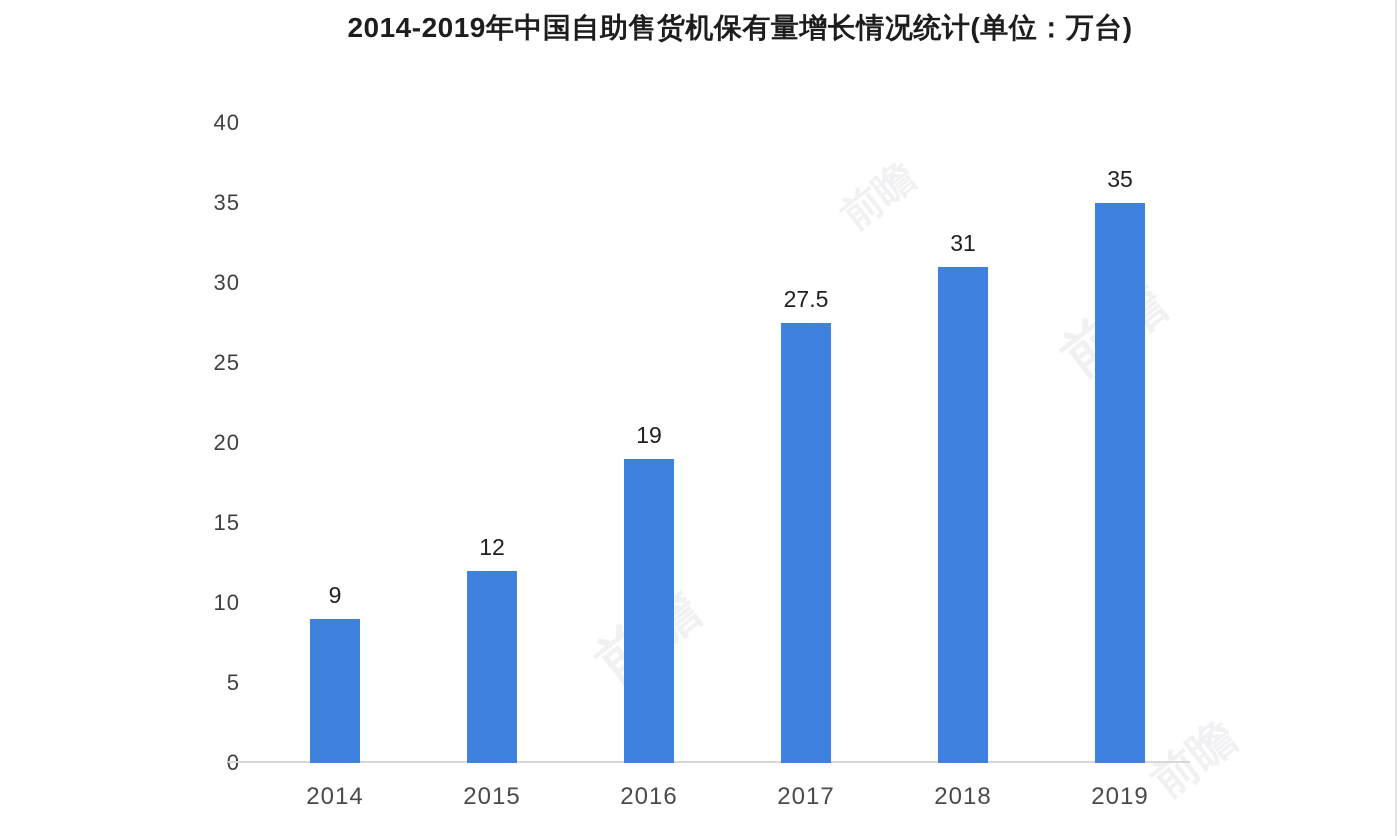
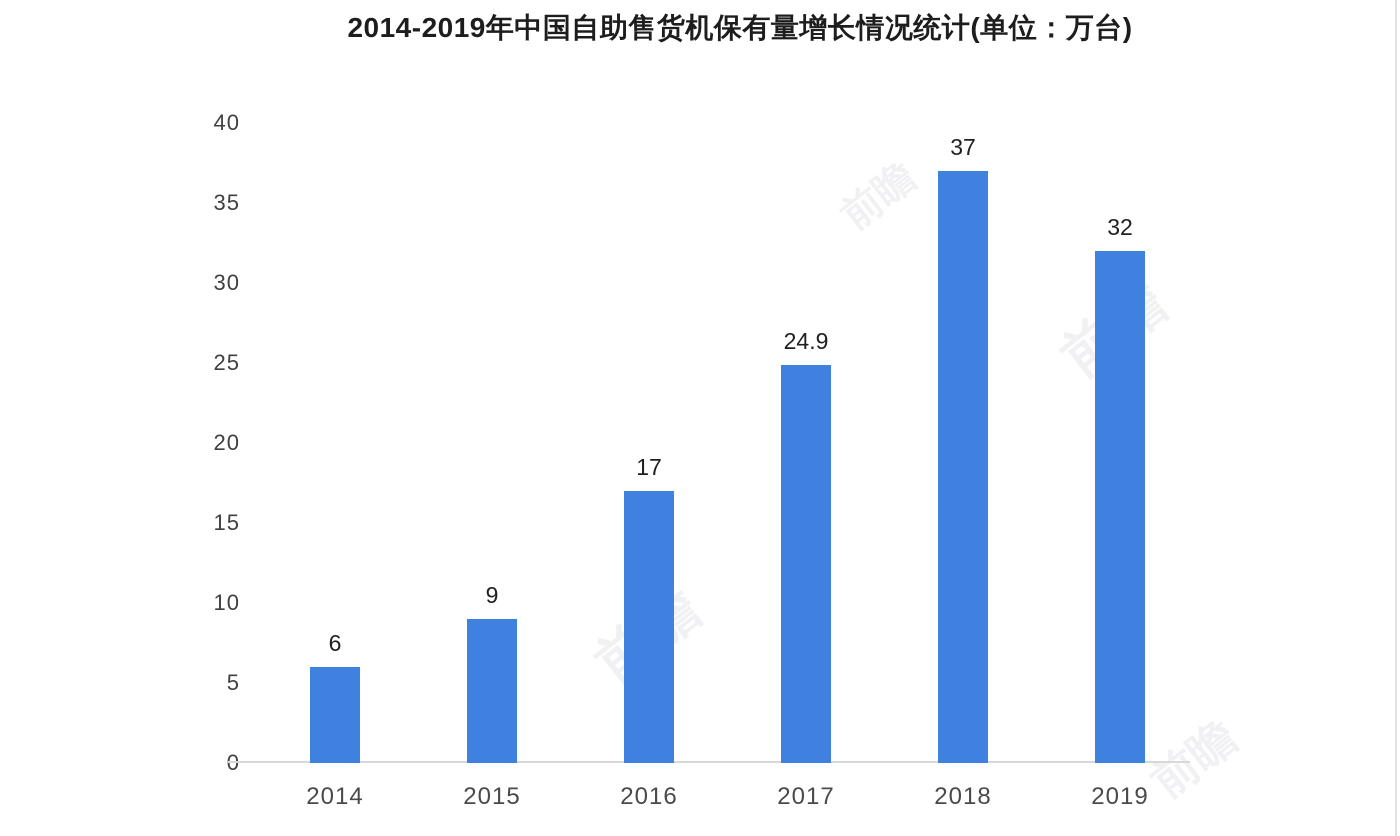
2014: 9 -> 6
2015: 12 -> 9
2016: 19 -> 17
2017: 27.5 -> 24.9
2018: 31 -> 37
2019: 35 -> 32
